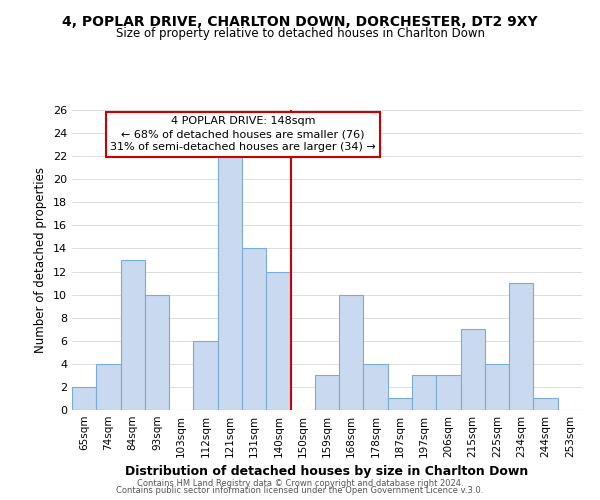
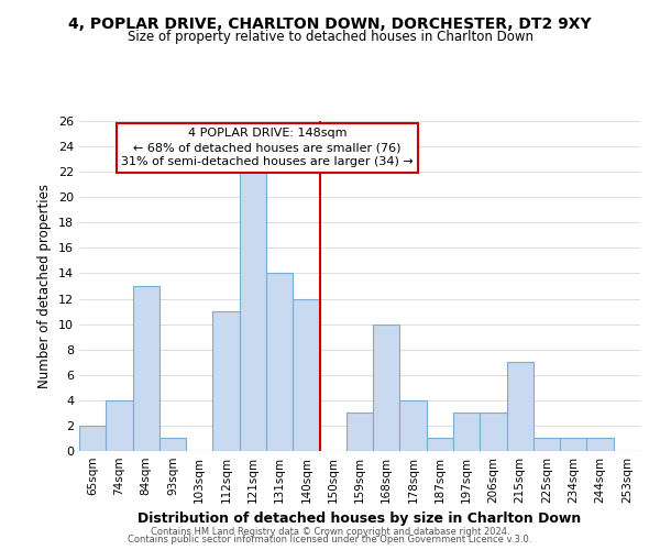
93sqm: 10 -> 1
112sqm: 6 -> 11
225sqm: 4 -> 1
234sqm: 11 -> 1
